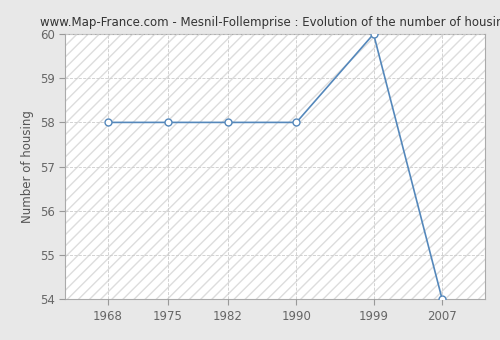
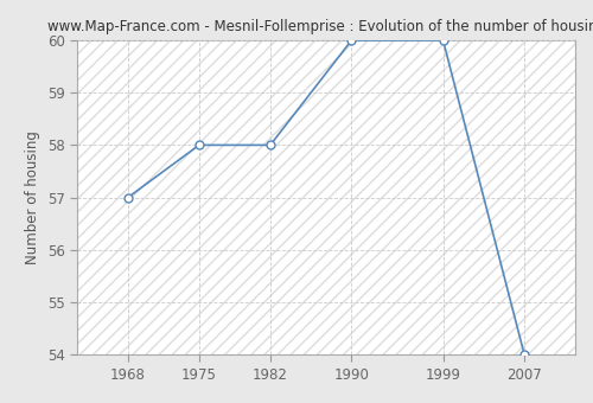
1968: 58 -> 57
1990: 58 -> 60
